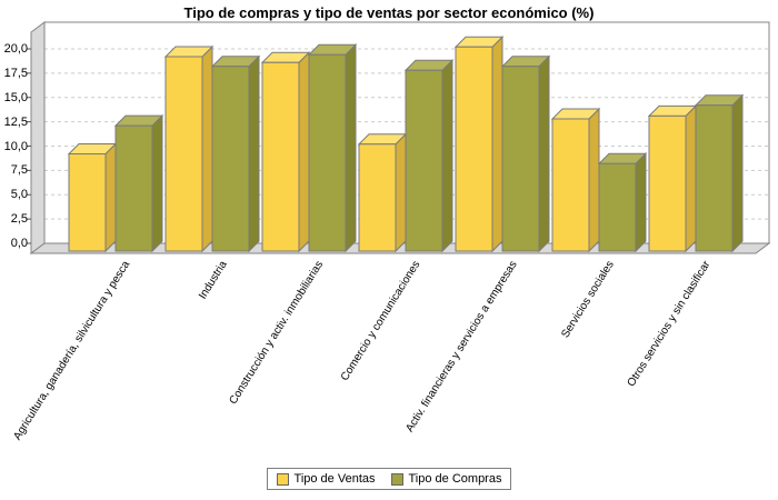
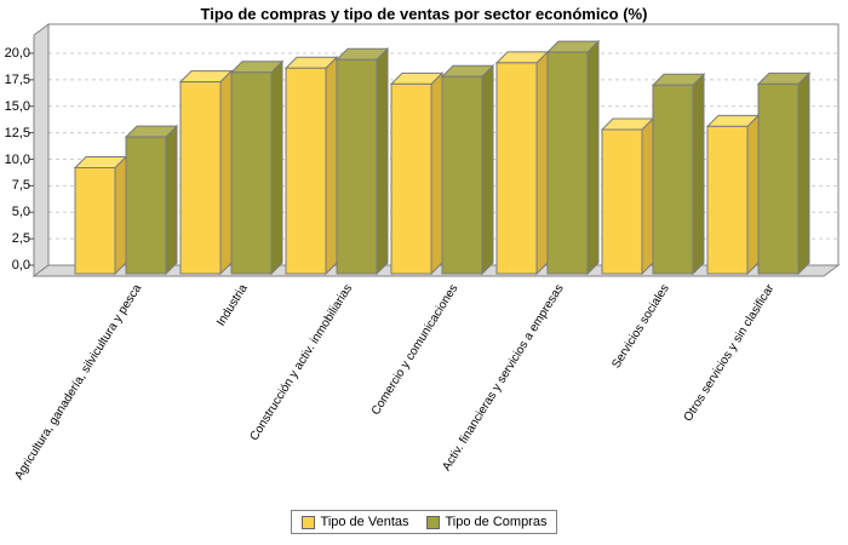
Tipo de Ventas/Industria: 20 -> 18
Tipo de Ventas/Comercio y comunicaciones: 11 -> 18
Tipo de Ventas/Activ. financieras y servicios a empresas: 21 -> 20
Tipo de Compras/Activ. financieras y servicios a empresas: 19 -> 21
Tipo de Compras/Servicios sociales: 9 -> 18
Tipo de Compras/Otros servicios y sin clasificar: 15 -> 18
